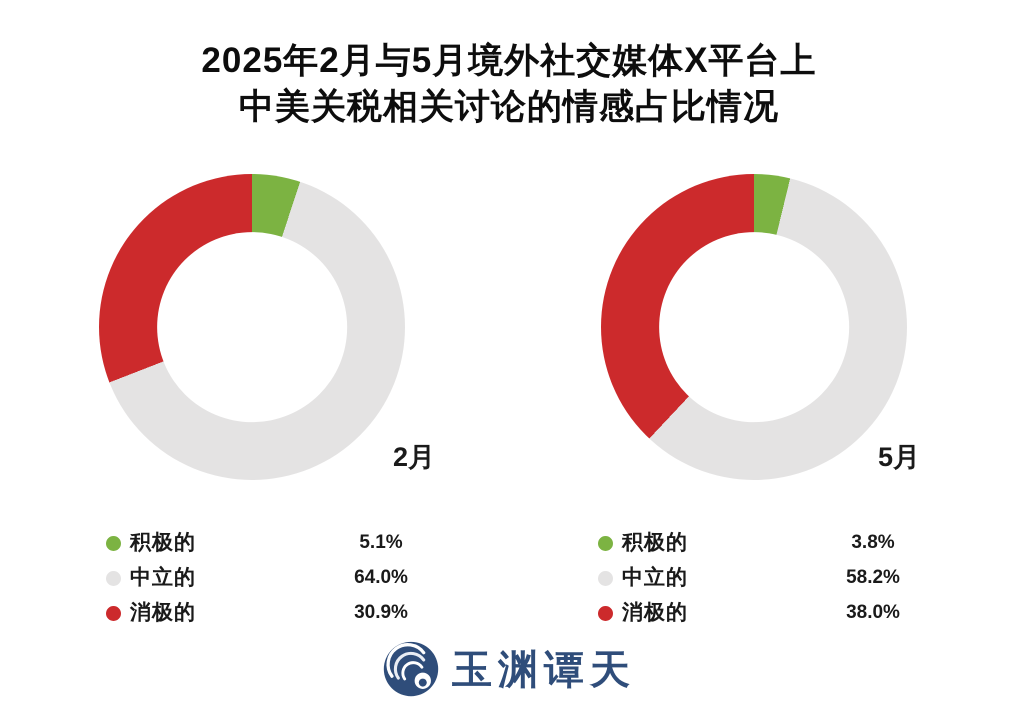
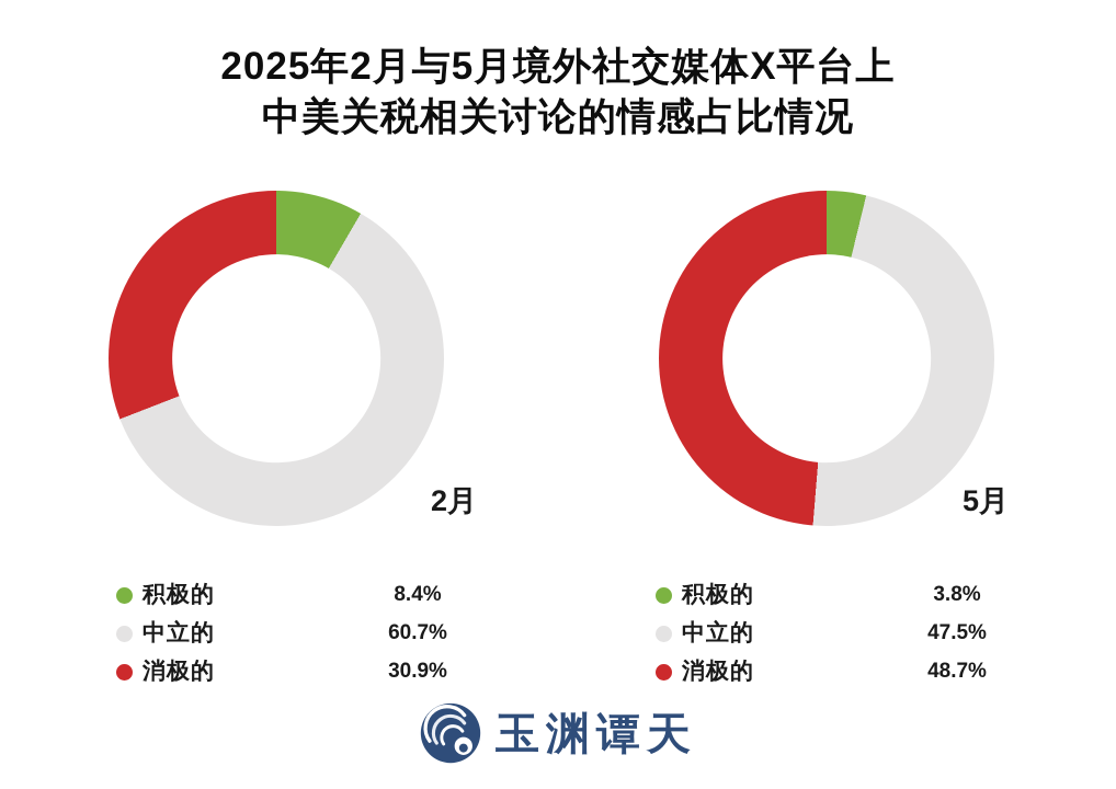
2月/积极的: 5.1% -> 8.4%
2月/中立的: 64.0% -> 60.7%
5月/中立的: 58.2% -> 47.5%
5月/消极的: 38.0% -> 48.7%
